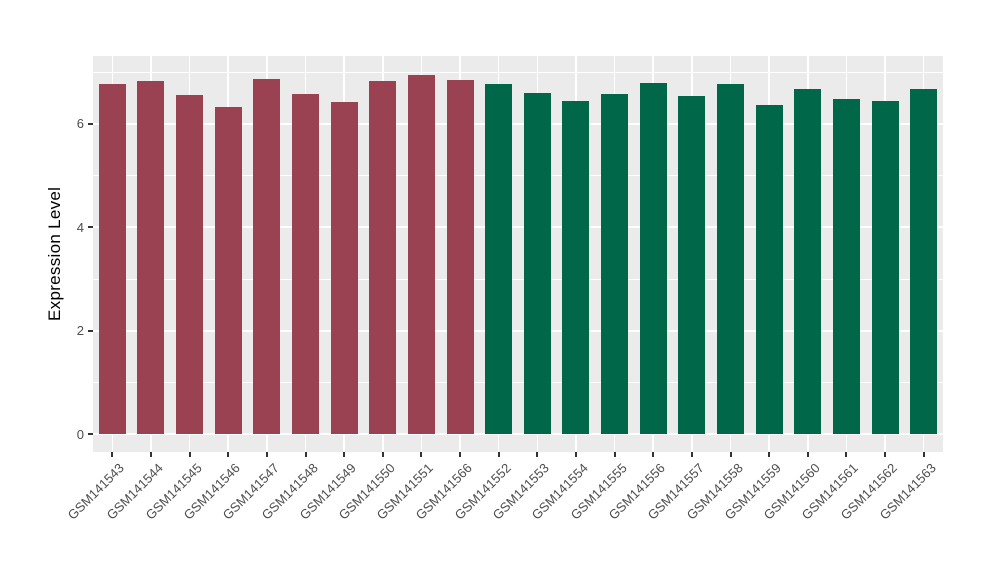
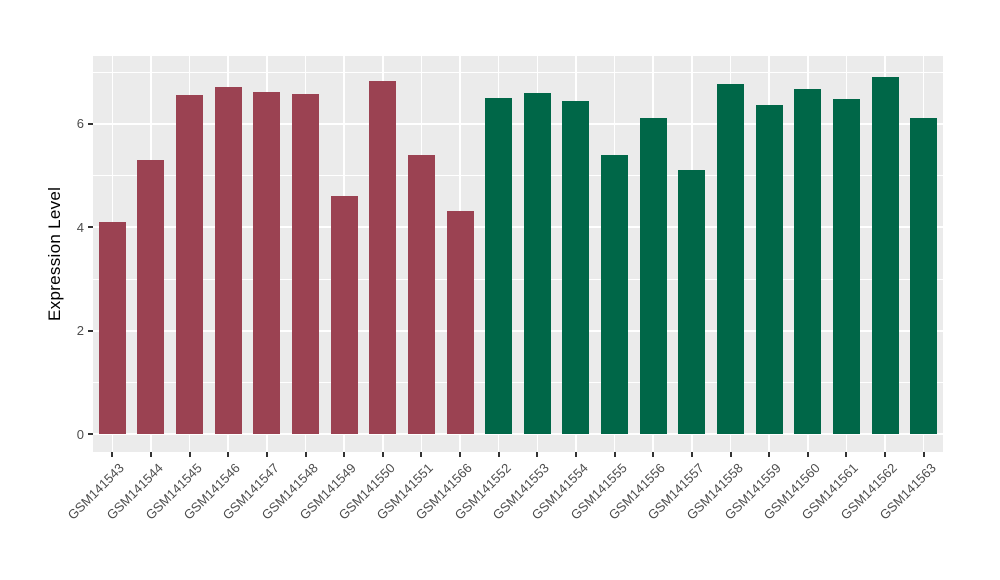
GSM141543: 6.8 -> 4.1
GSM141544: 6.8 -> 5.3
GSM141546: 6.3 -> 6.7
GSM141547: 6.9 -> 6.6
GSM141549: 6.4 -> 4.6
GSM141551: 6.9 -> 5.4
GSM141566: 6.8 -> 4.3
GSM141552: 6.8 -> 6.5
GSM141555: 6.6 -> 5.4
GSM141556: 6.8 -> 6.1
GSM141557: 6.5 -> 5.1
GSM141562: 6.4 -> 6.9
GSM141563: 6.7 -> 6.1
